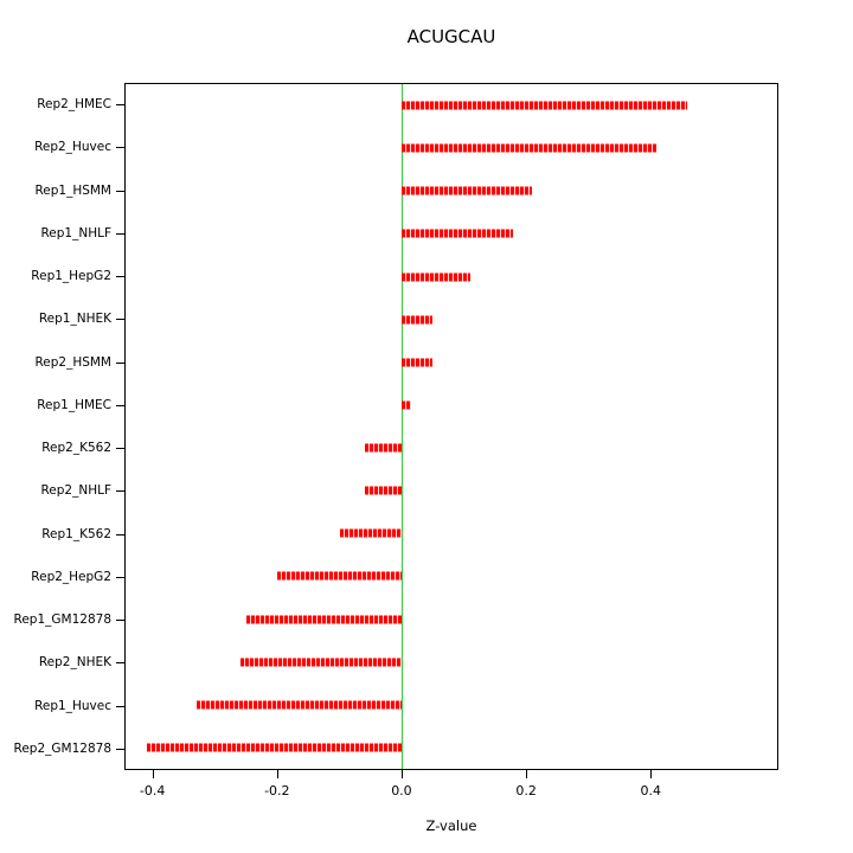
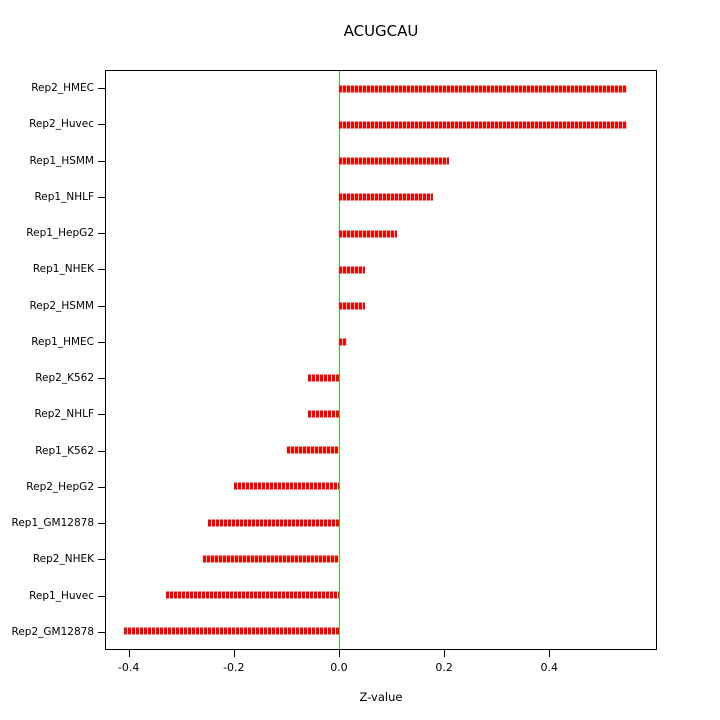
Rep2_HMEC: 0.46 -> 0.55
Rep2_Huvec: 0.41 -> 0.55
